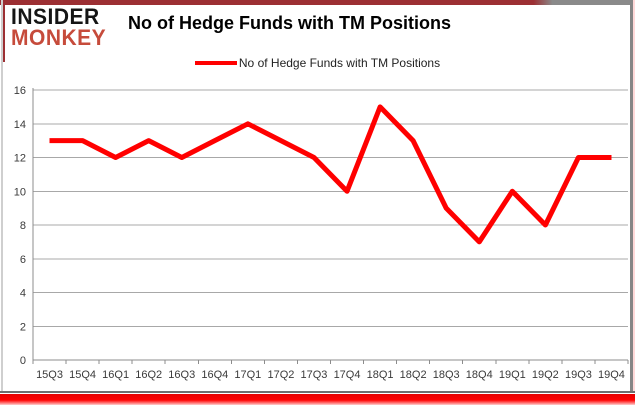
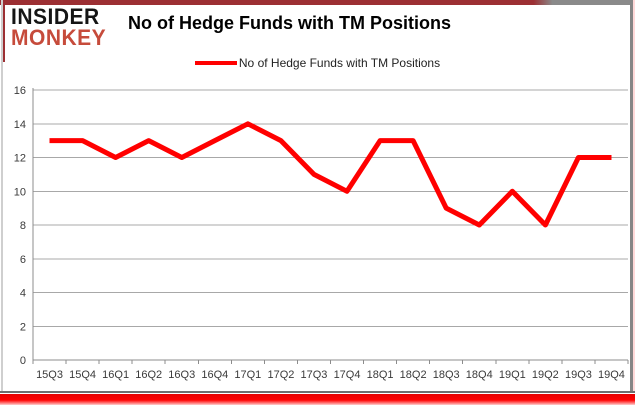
17Q3: 12 -> 11
18Q1: 15 -> 13
18Q4: 7 -> 8
